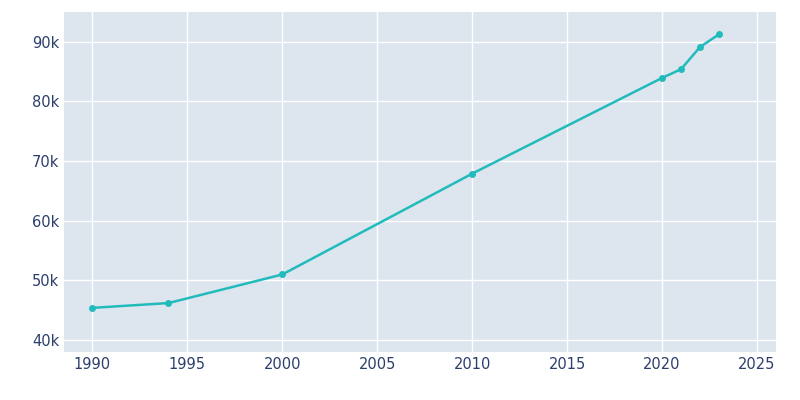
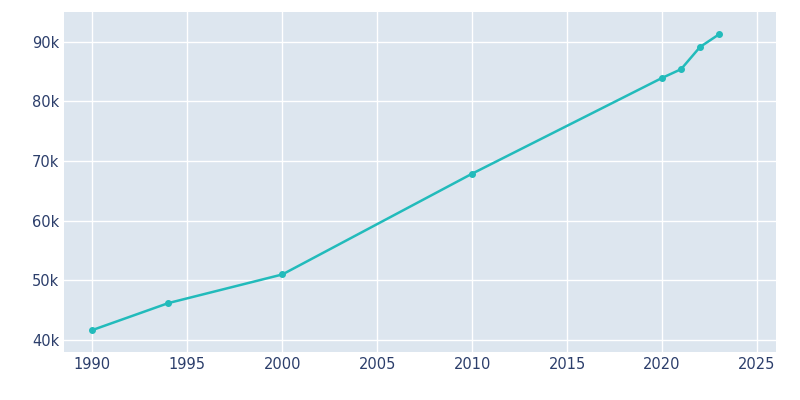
1990: 45.4k -> 41.7k
